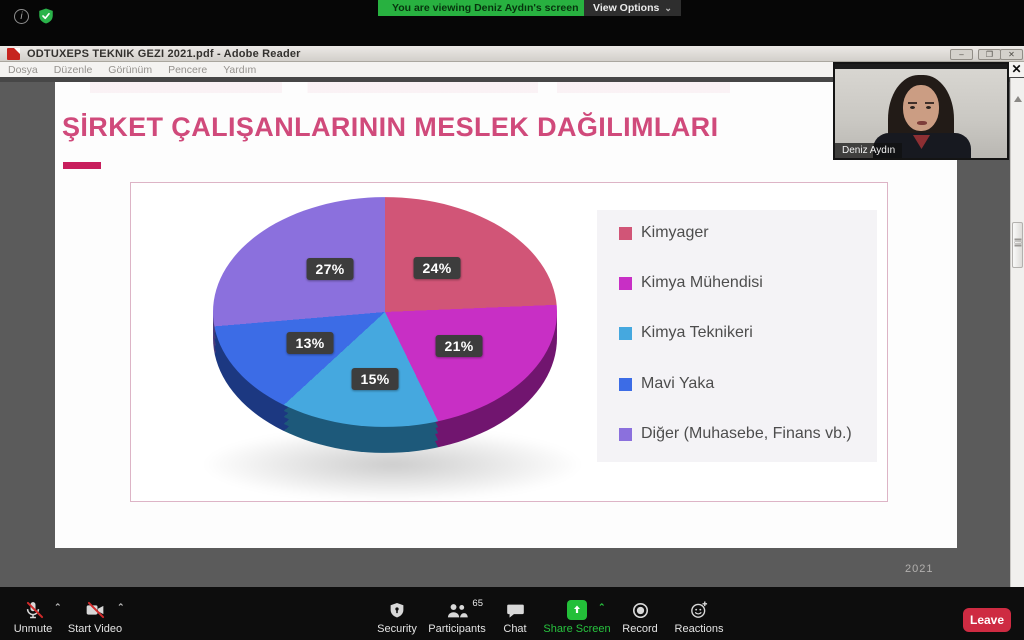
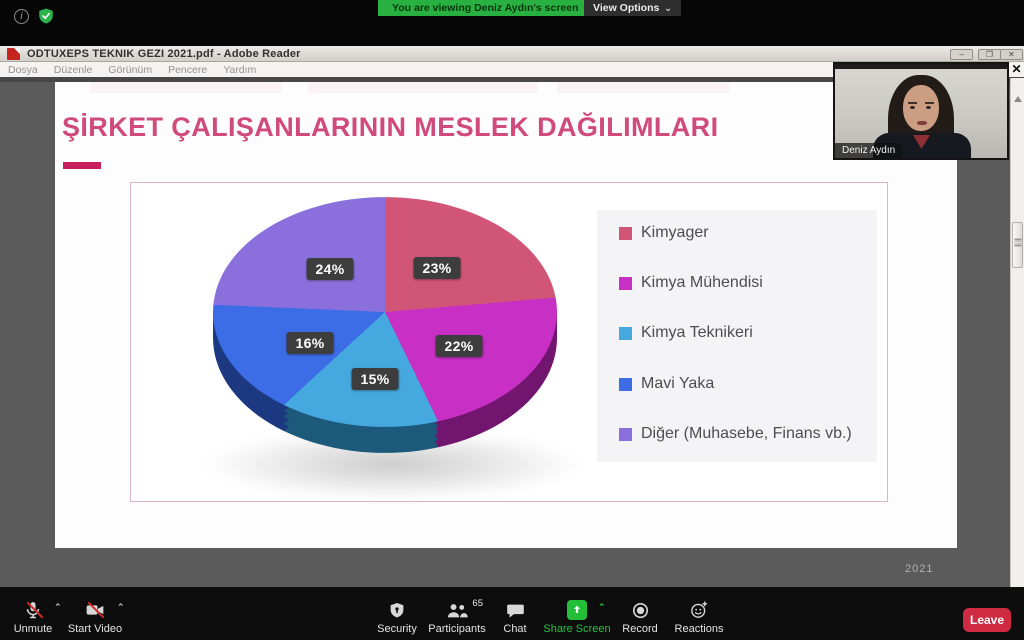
Kimyager: 24% -> 23%
Kimya Mühendisi: 21% -> 22%
Mavi Yaka: 13% -> 16%
Diğer (Muhasebe, Finans vb.): 27% -> 24%
